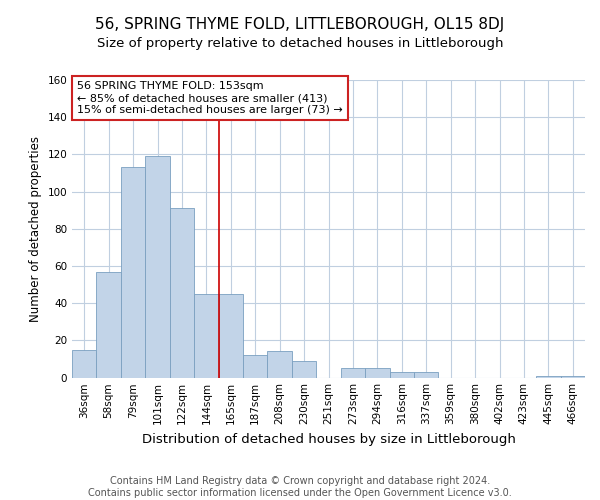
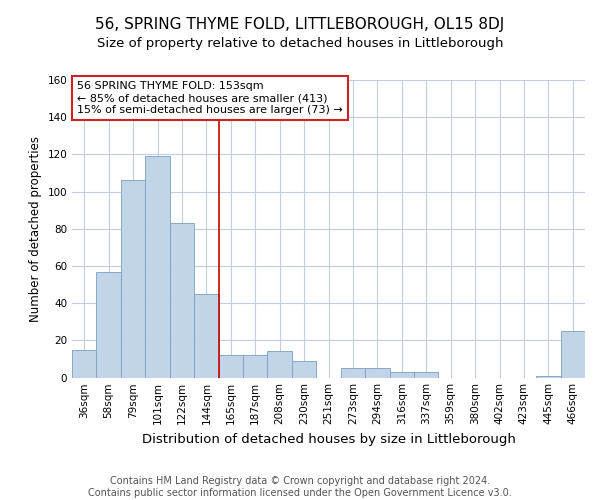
79sqm: 113 -> 106
122sqm: 91 -> 83
165sqm: 45 -> 12
466sqm: 1 -> 25
